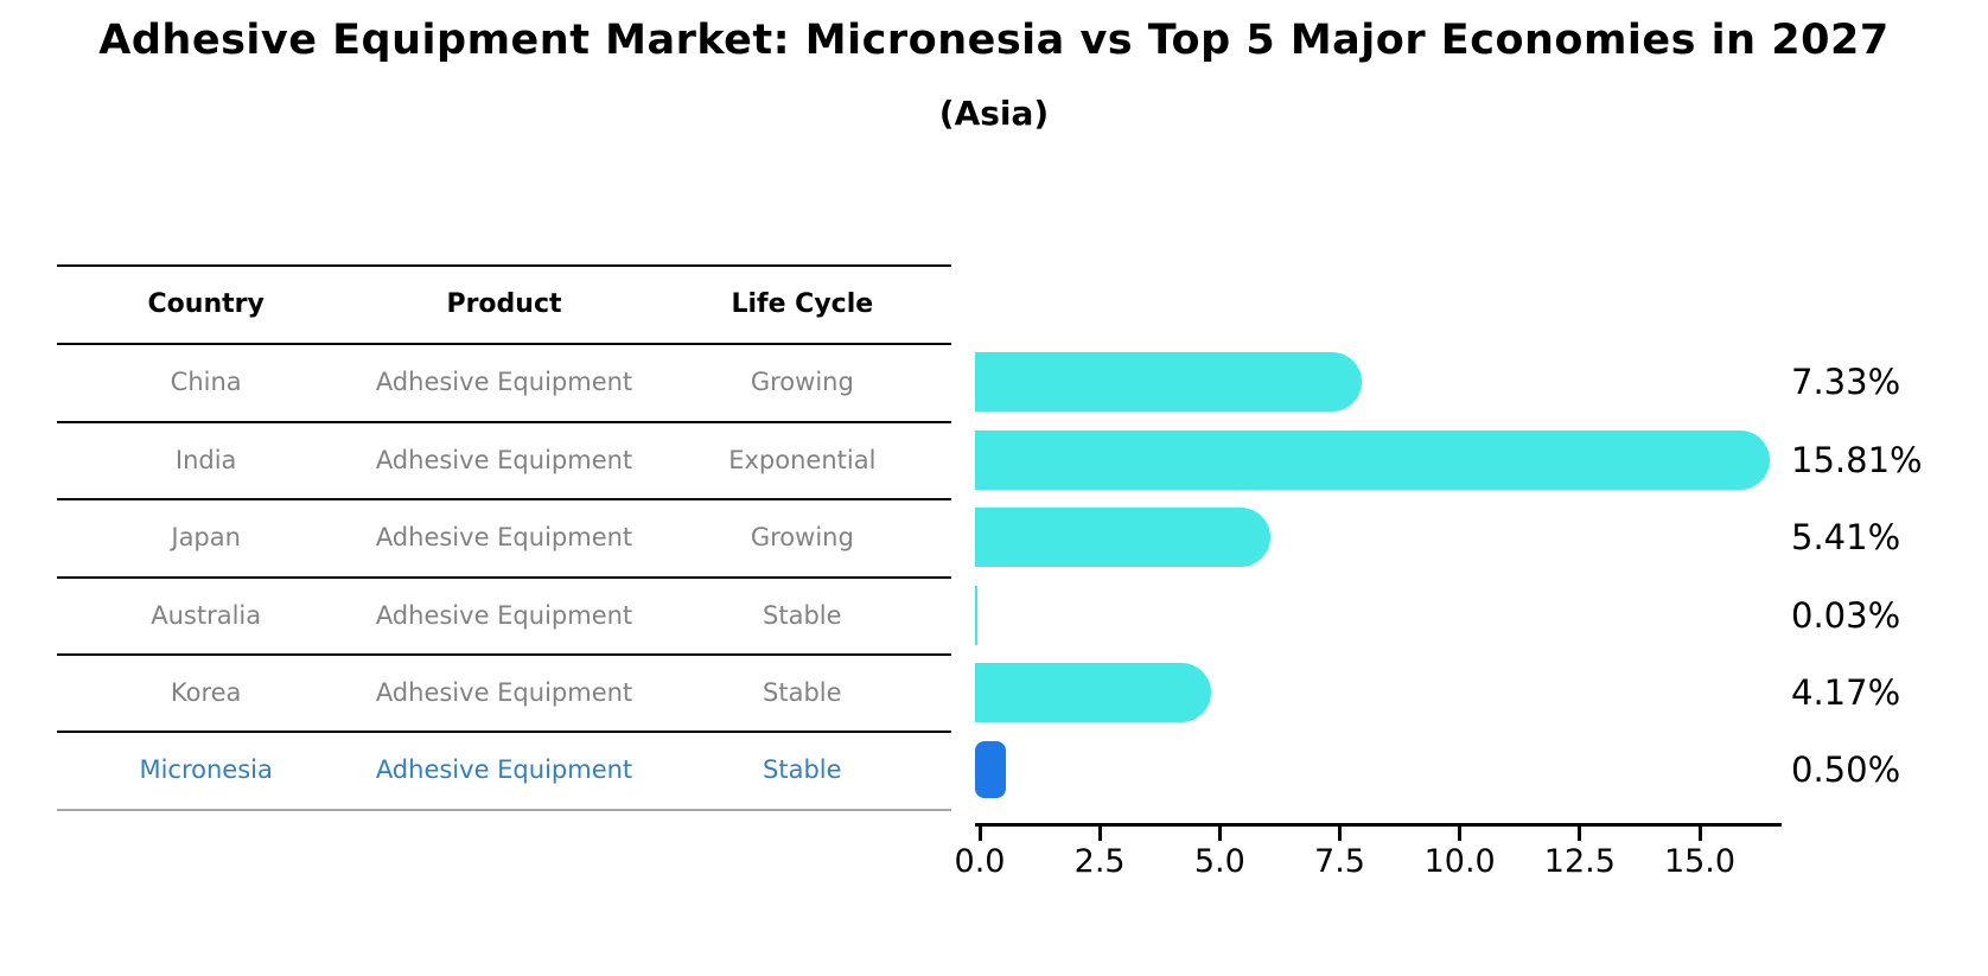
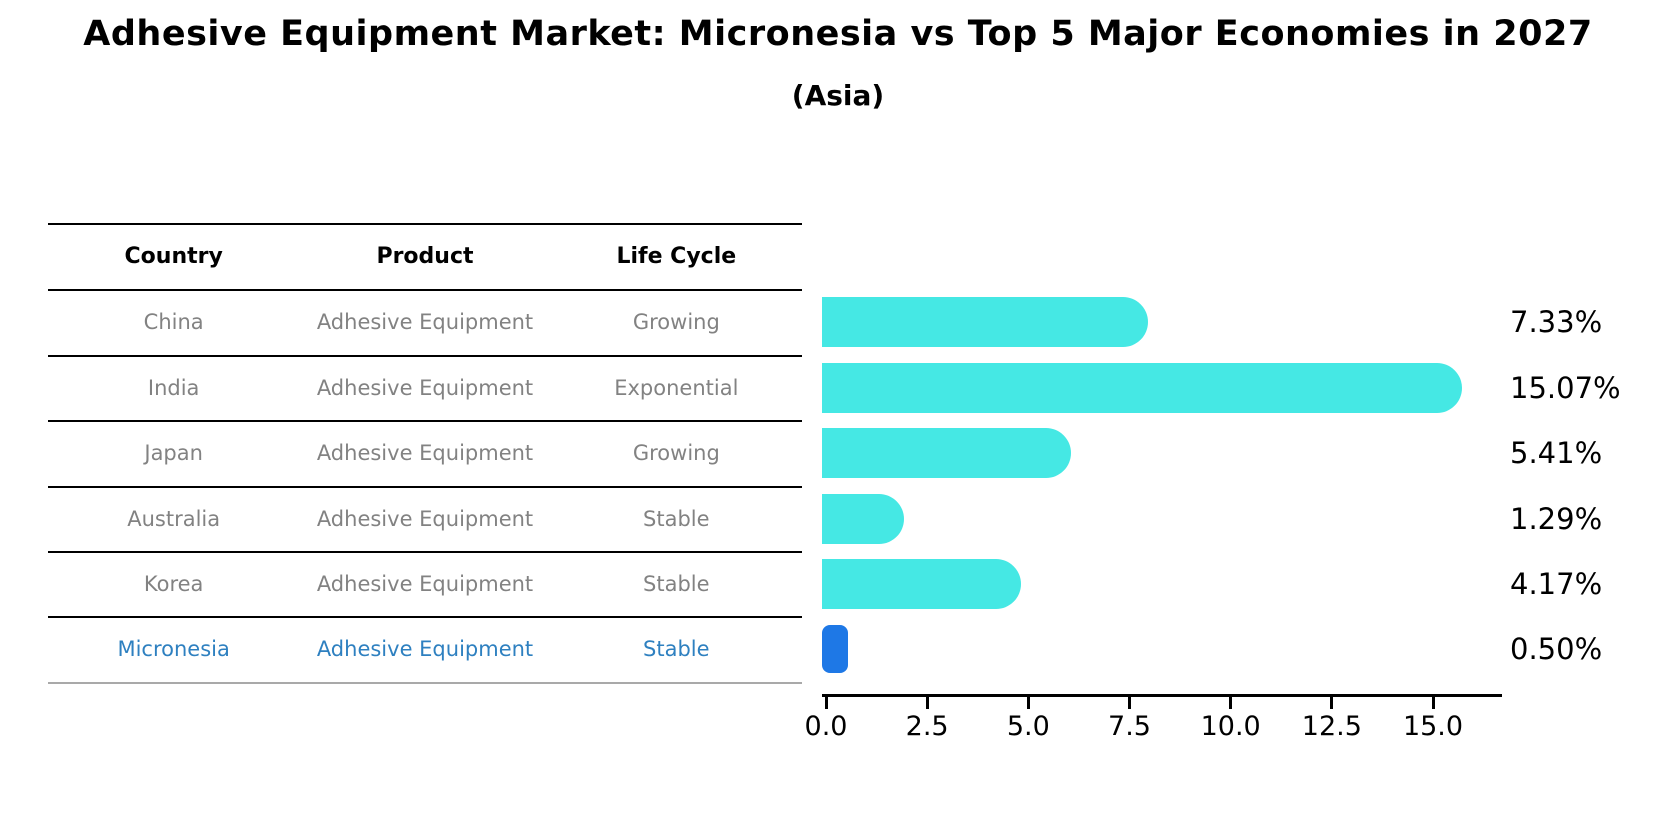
India: 15.81% -> 15.07%
Australia: 0.03% -> 1.29%
